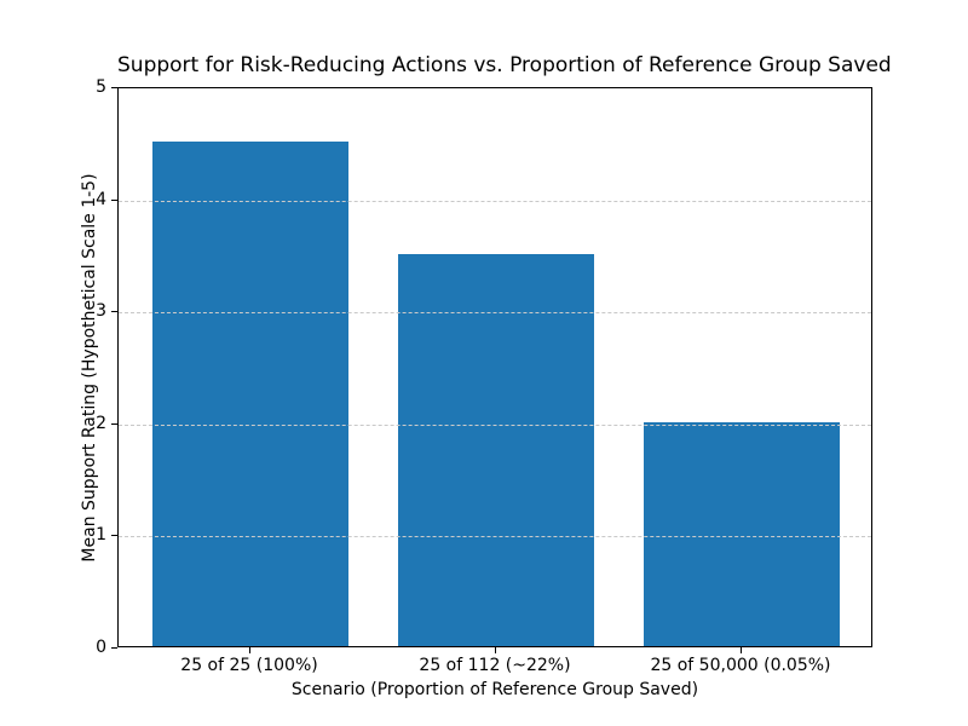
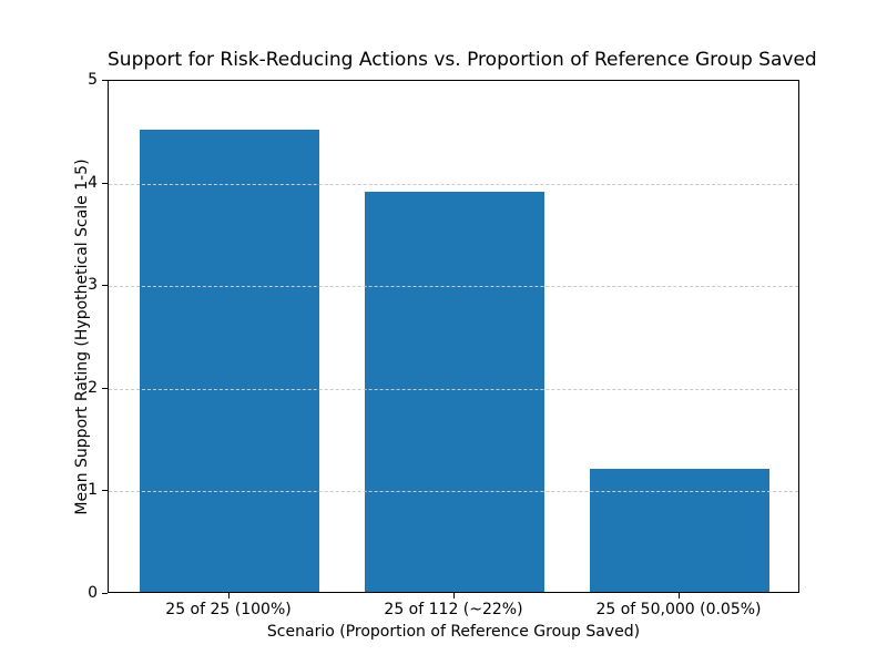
25 of 112 (~22%): 3.5 -> 3.9
25 of 50,000 (0.05%): 2.0 -> 1.2
